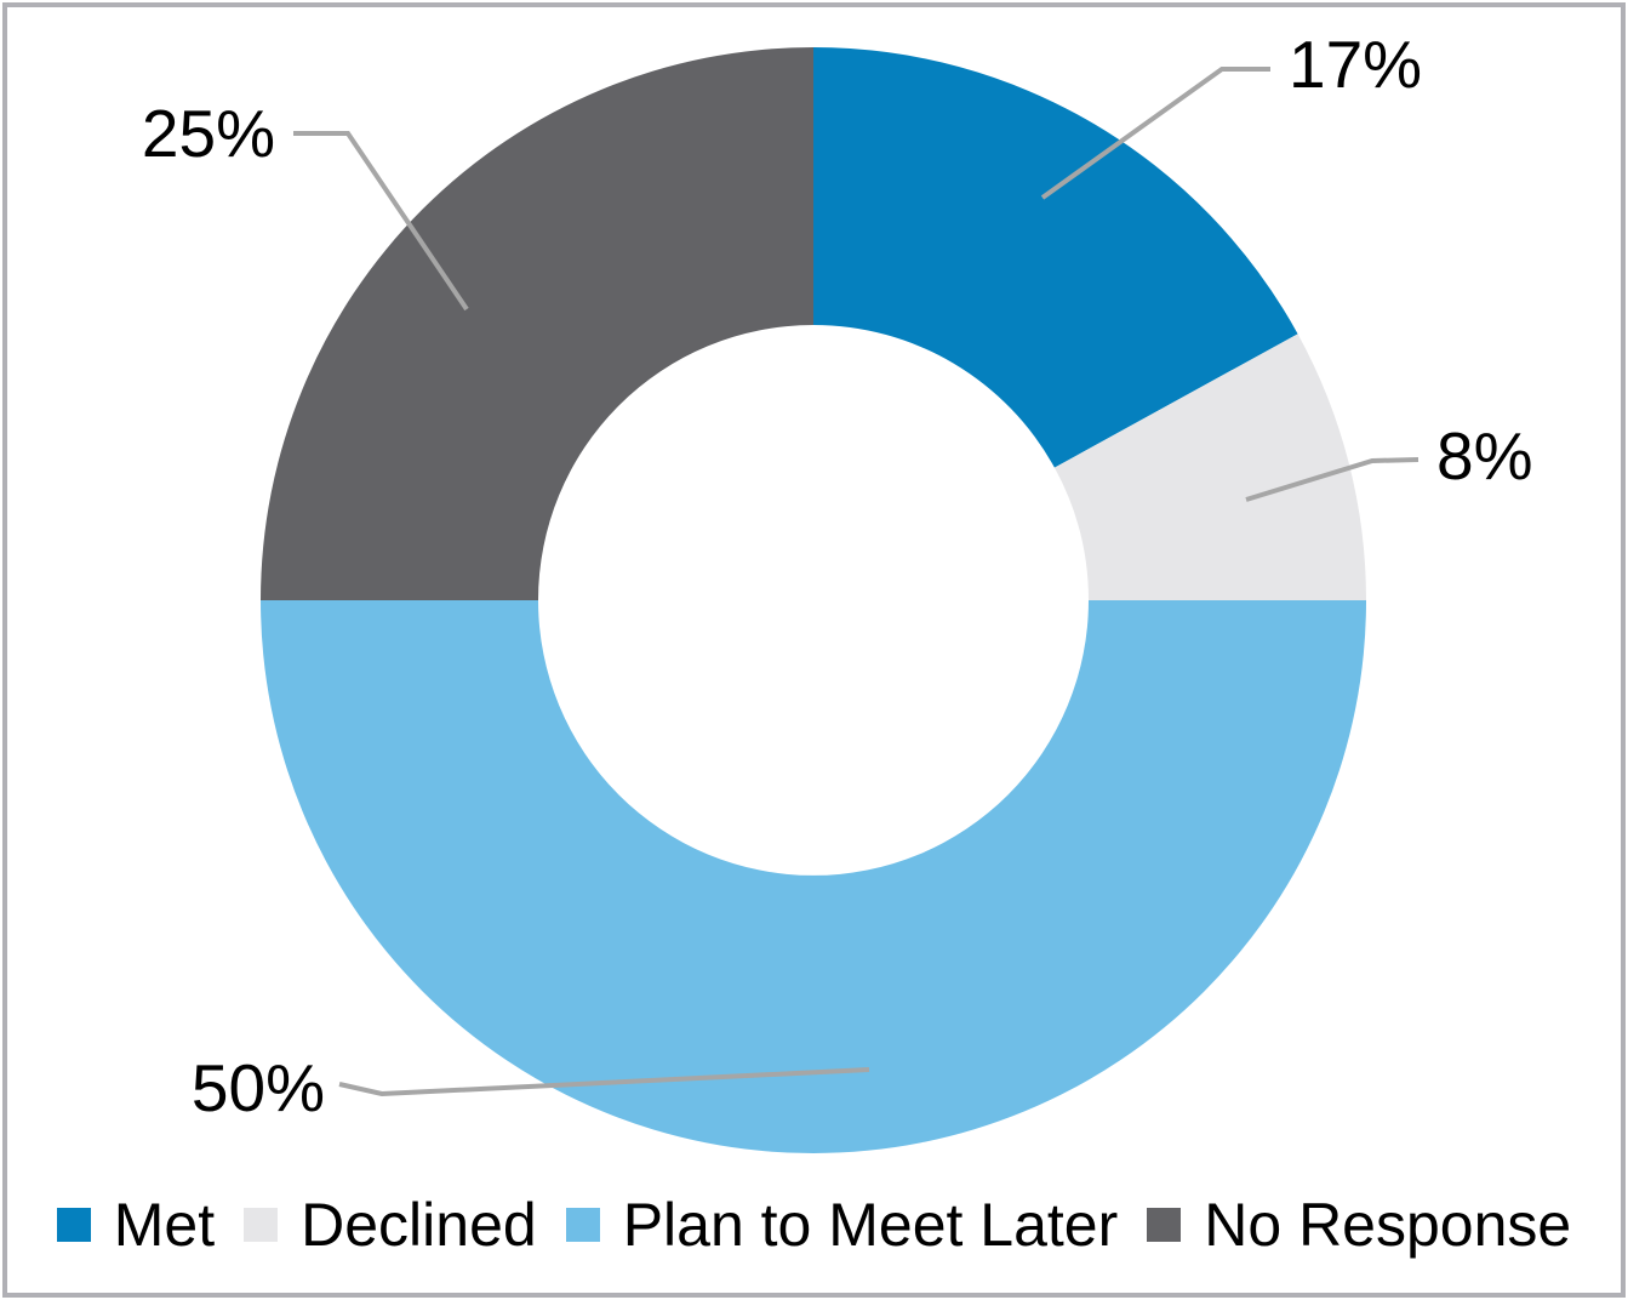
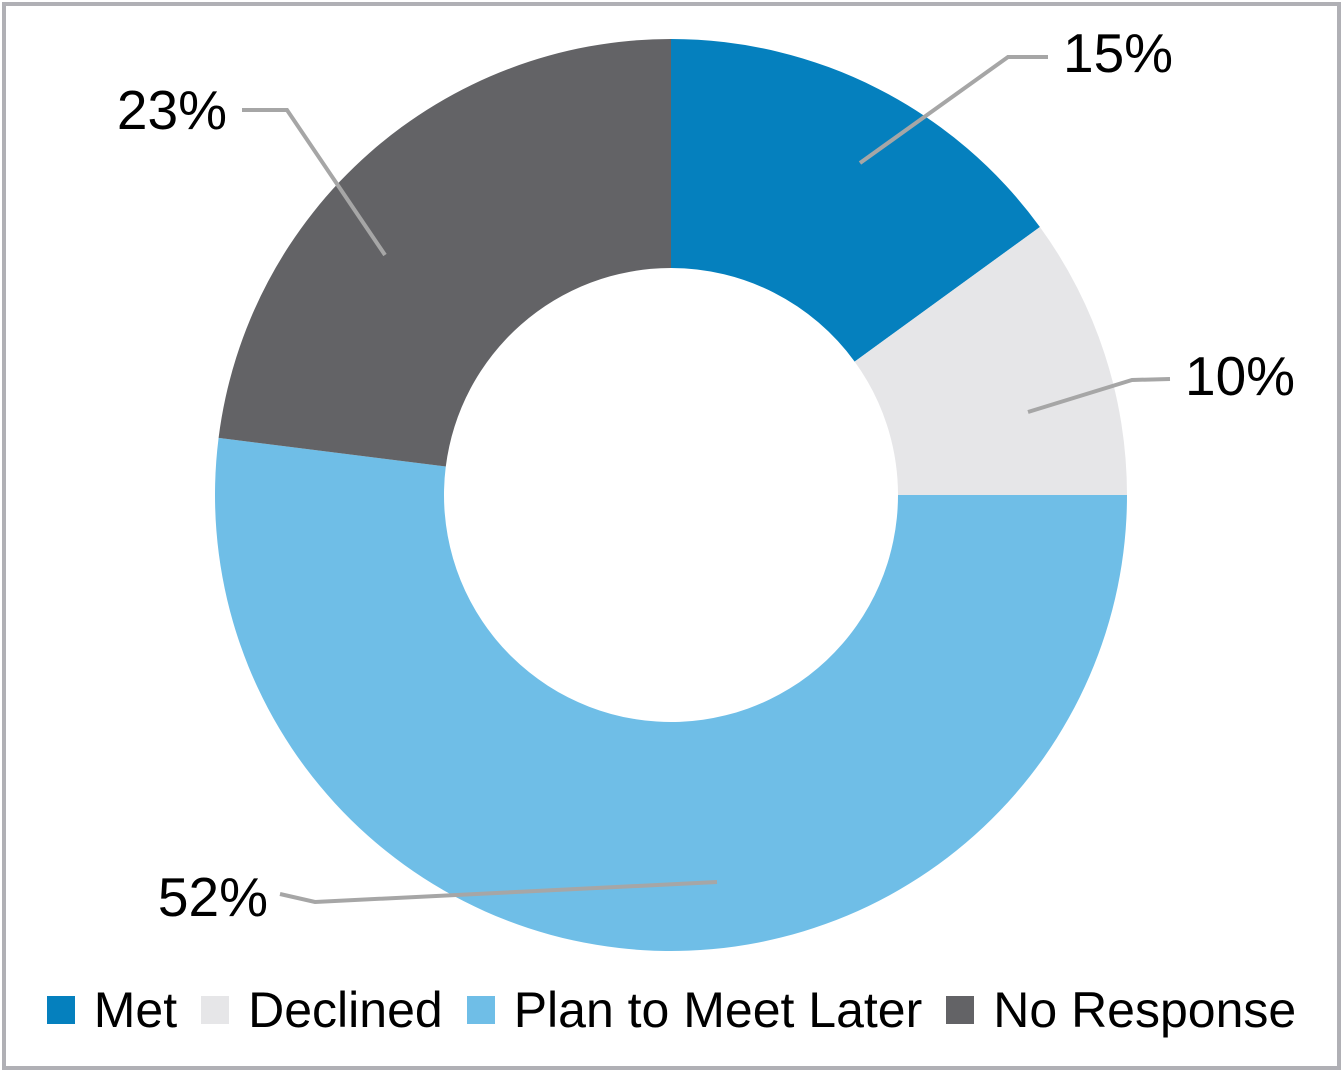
Met: 17% -> 15%
Declined: 8% -> 10%
Plan to Meet Later: 50% -> 52%
No Response: 25% -> 23%
